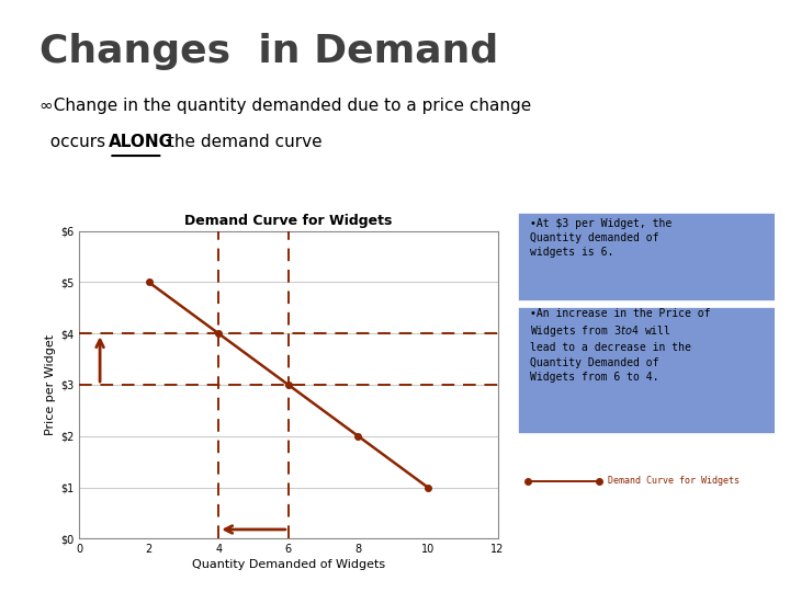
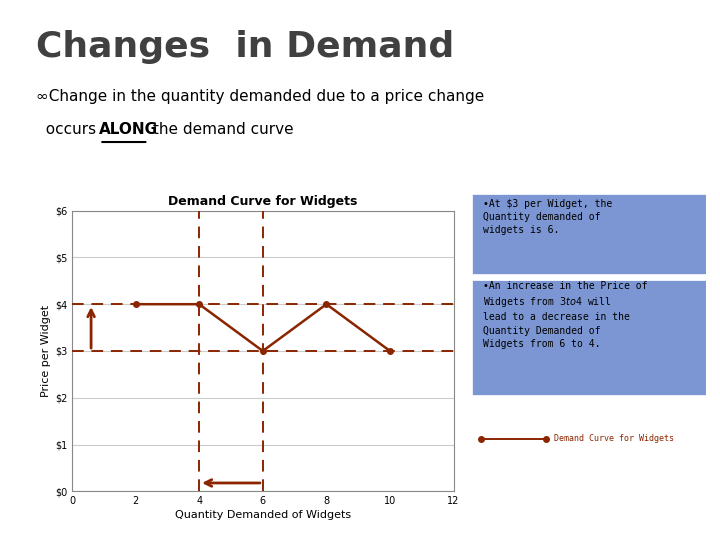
2: $5 -> $4
8: $2 -> $4
10: $1 -> $3
